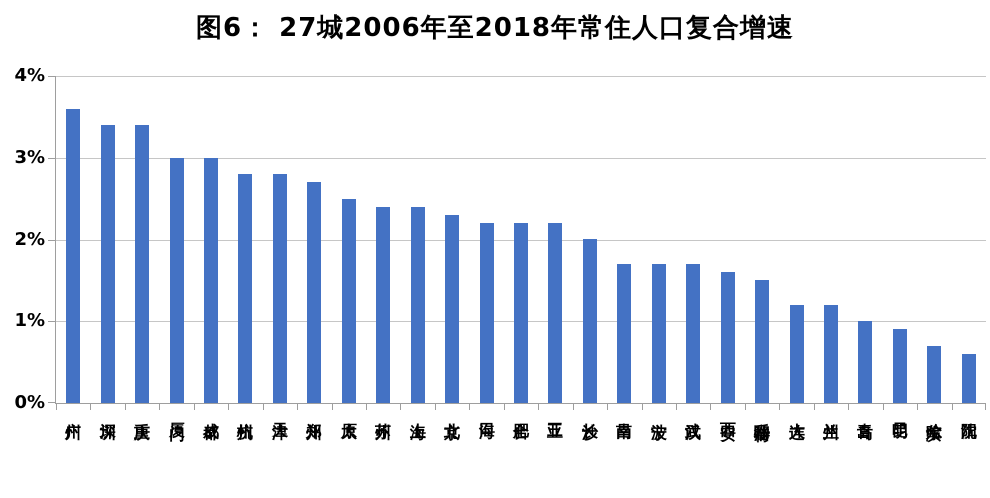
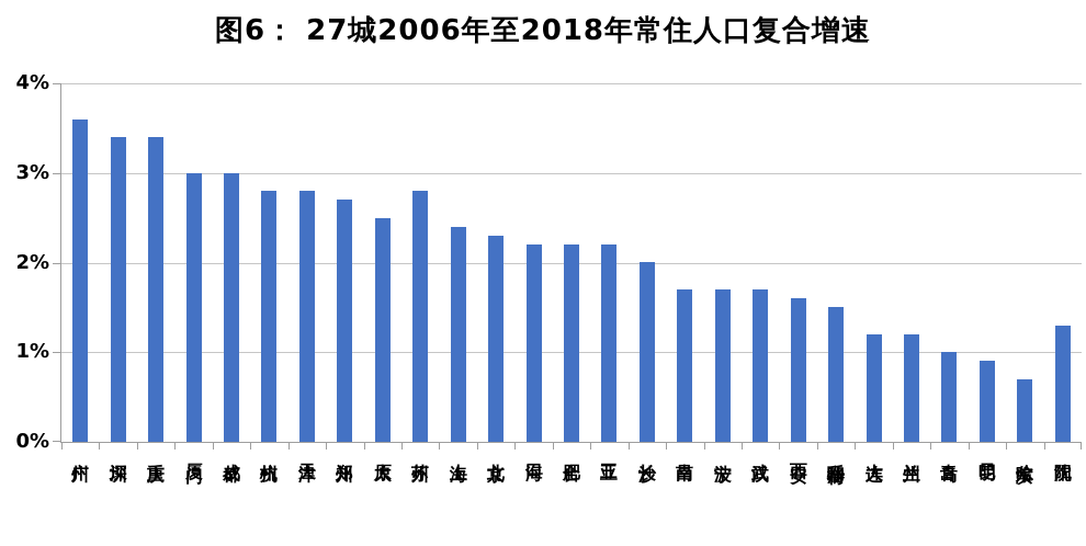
苏州: 2.4% -> 2.8%
沈阳: 0.6% -> 1.3%
